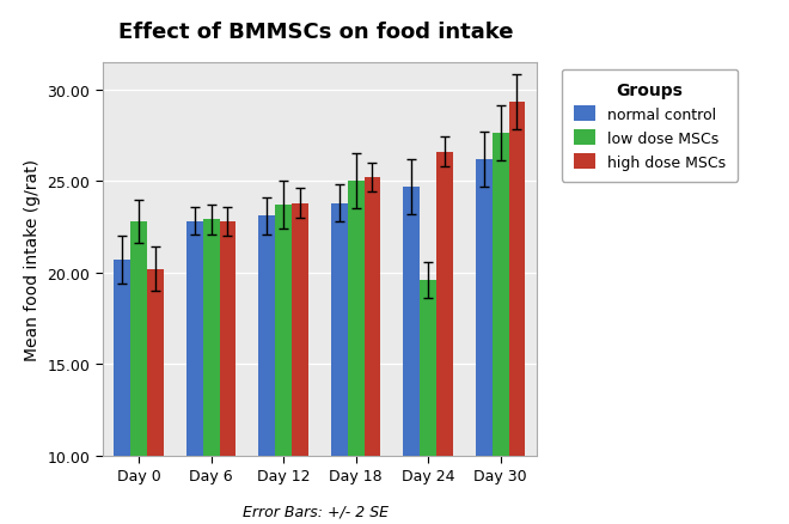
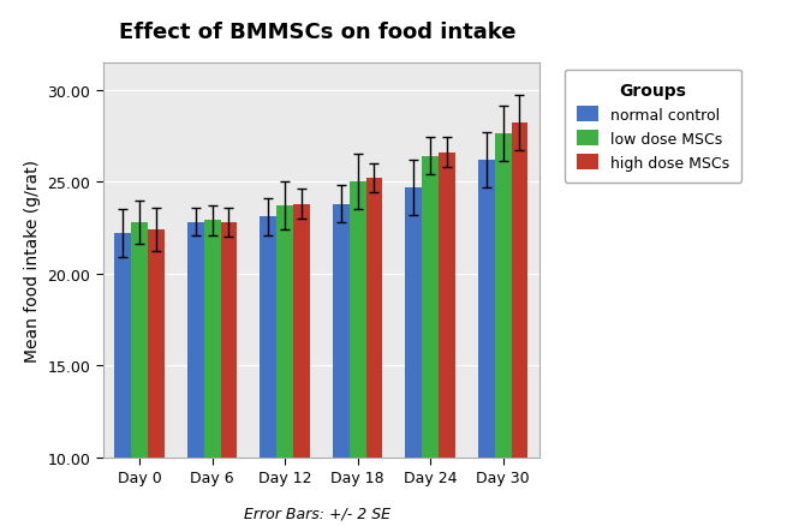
normal control/Day 0: 20.7 -> 22.2
high dose MSCs/Day 0: 20.2 -> 22.4
low dose MSCs/Day 24: 19.6 -> 26.4
high dose MSCs/Day 30: 29.3 -> 28.2
